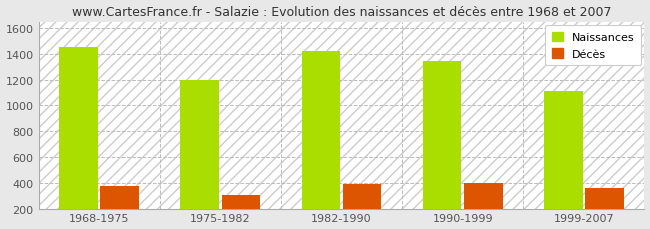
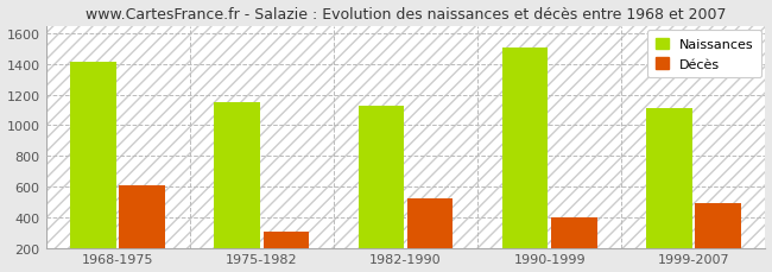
Naissances/1968-1975: 1460 -> 1410
Décès/1968-1975: 380 -> 610
Naissances/1975-1982: 1200 -> 1150
Naissances/1982-1990: 1420 -> 1130
Décès/1982-1990: 390 -> 520
Naissances/1990-1999: 1340 -> 1510
Décès/1999-2007: 360 -> 490
